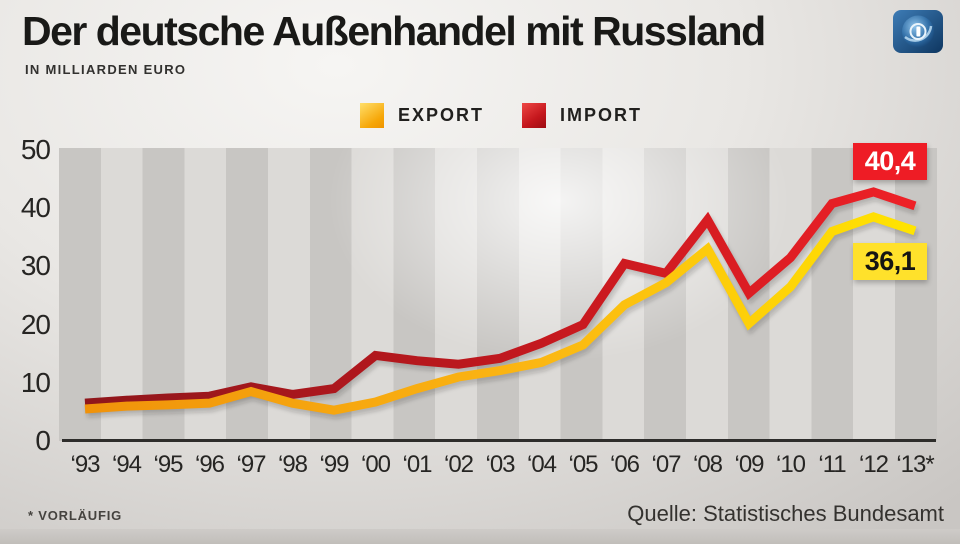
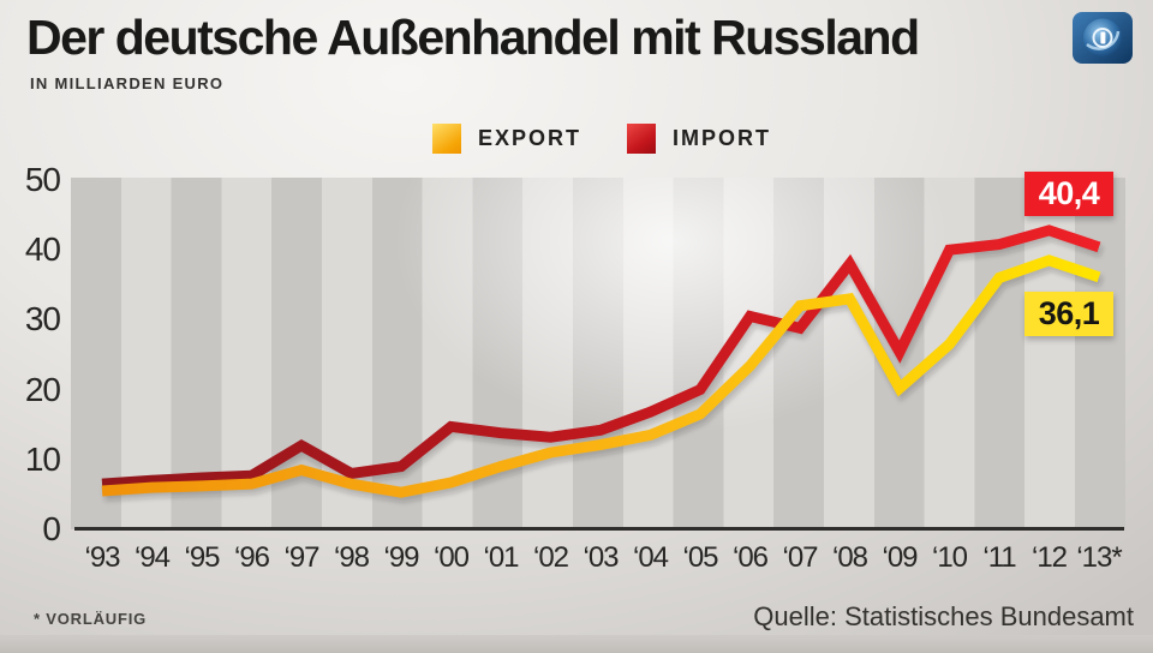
IMPORT/‘97: 9 -> 12
EXPORT/‘07: 27 -> 32
IMPORT/‘10: 32 -> 40
